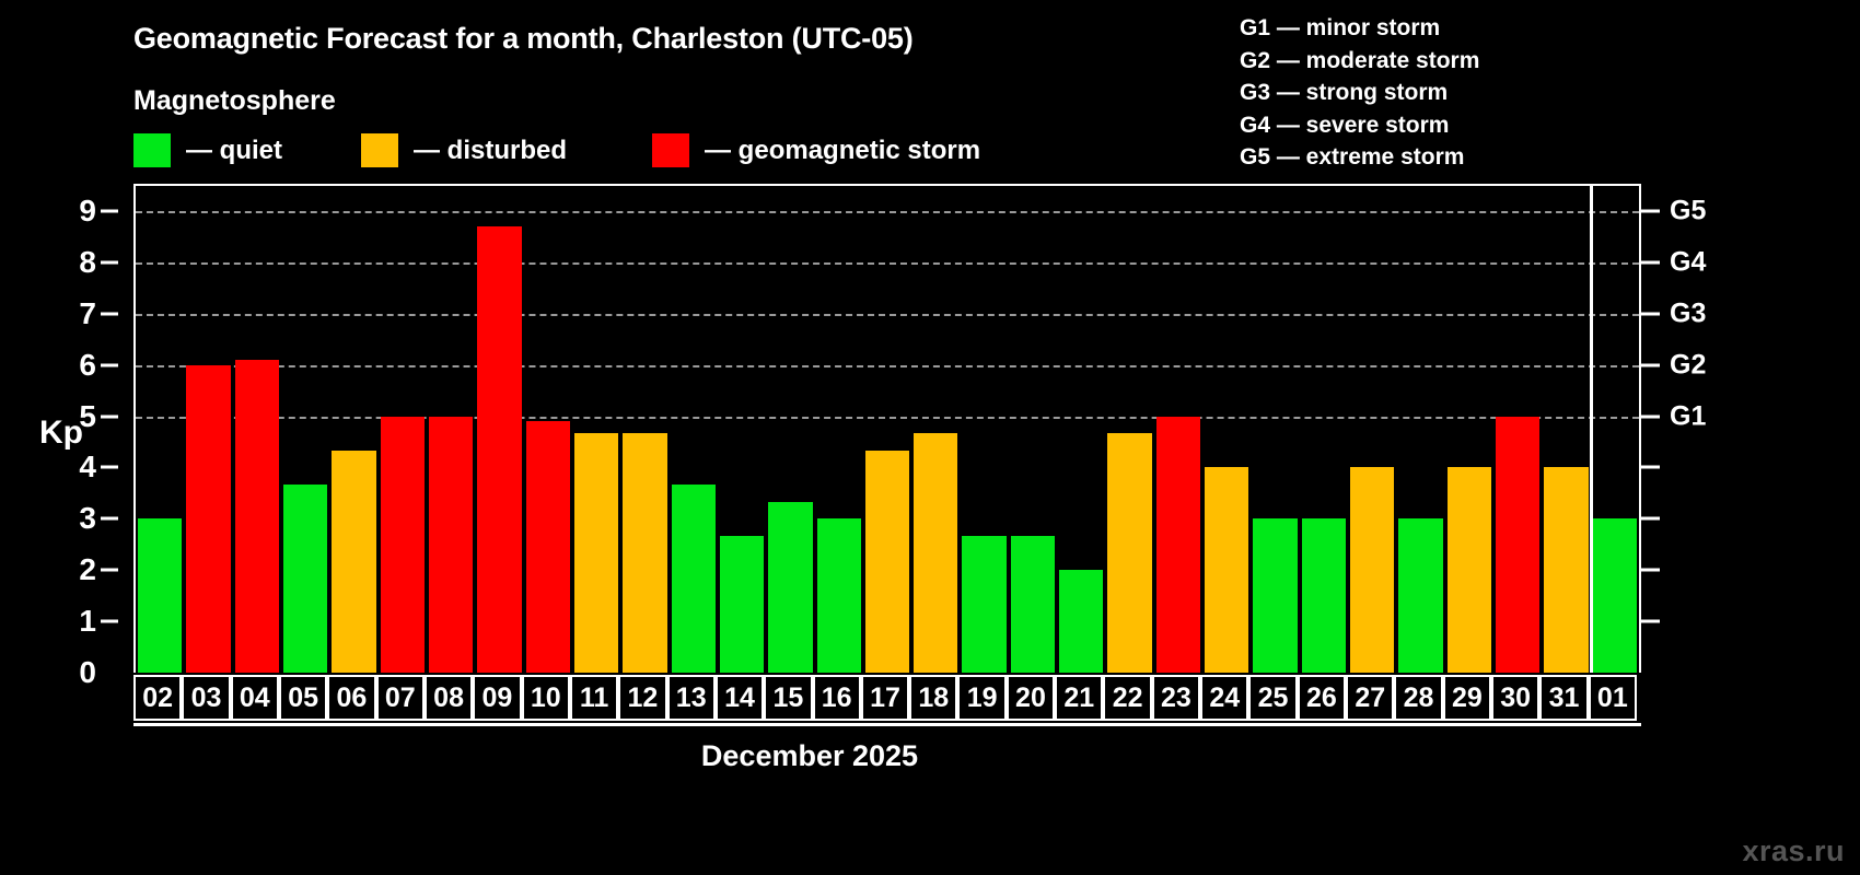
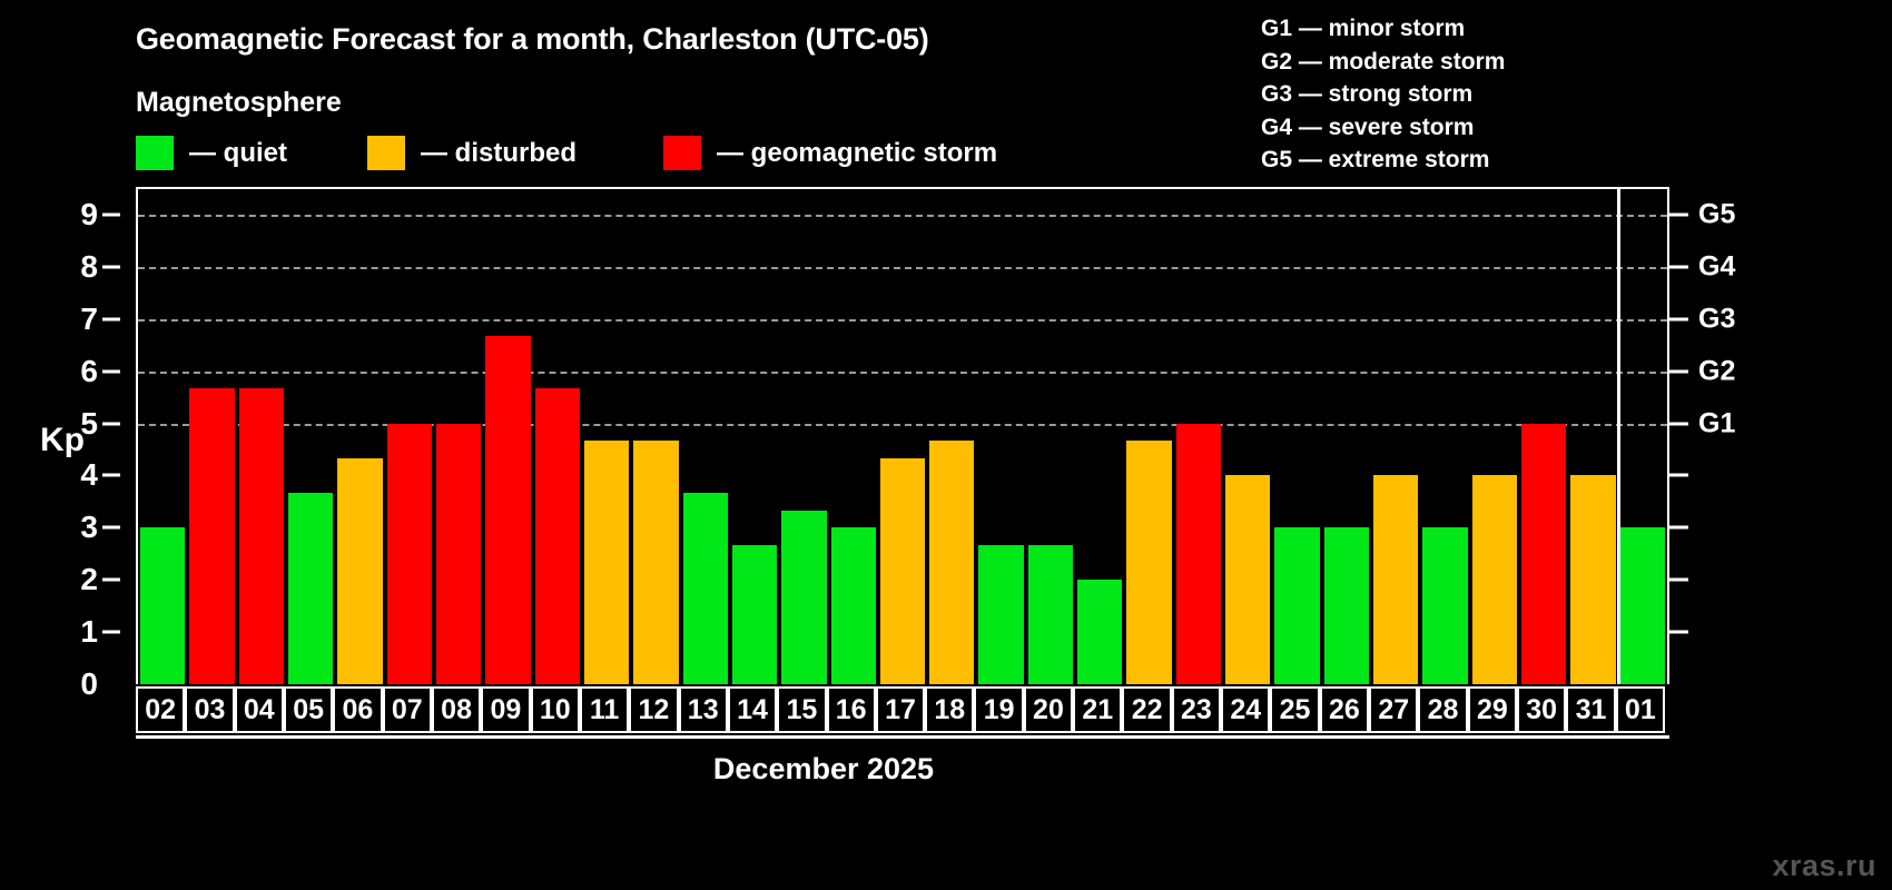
03: 6.0 -> 5.7
04: 6.1 -> 5.7
09: 8.7 -> 6.7
10: 4.9 -> 5.7
